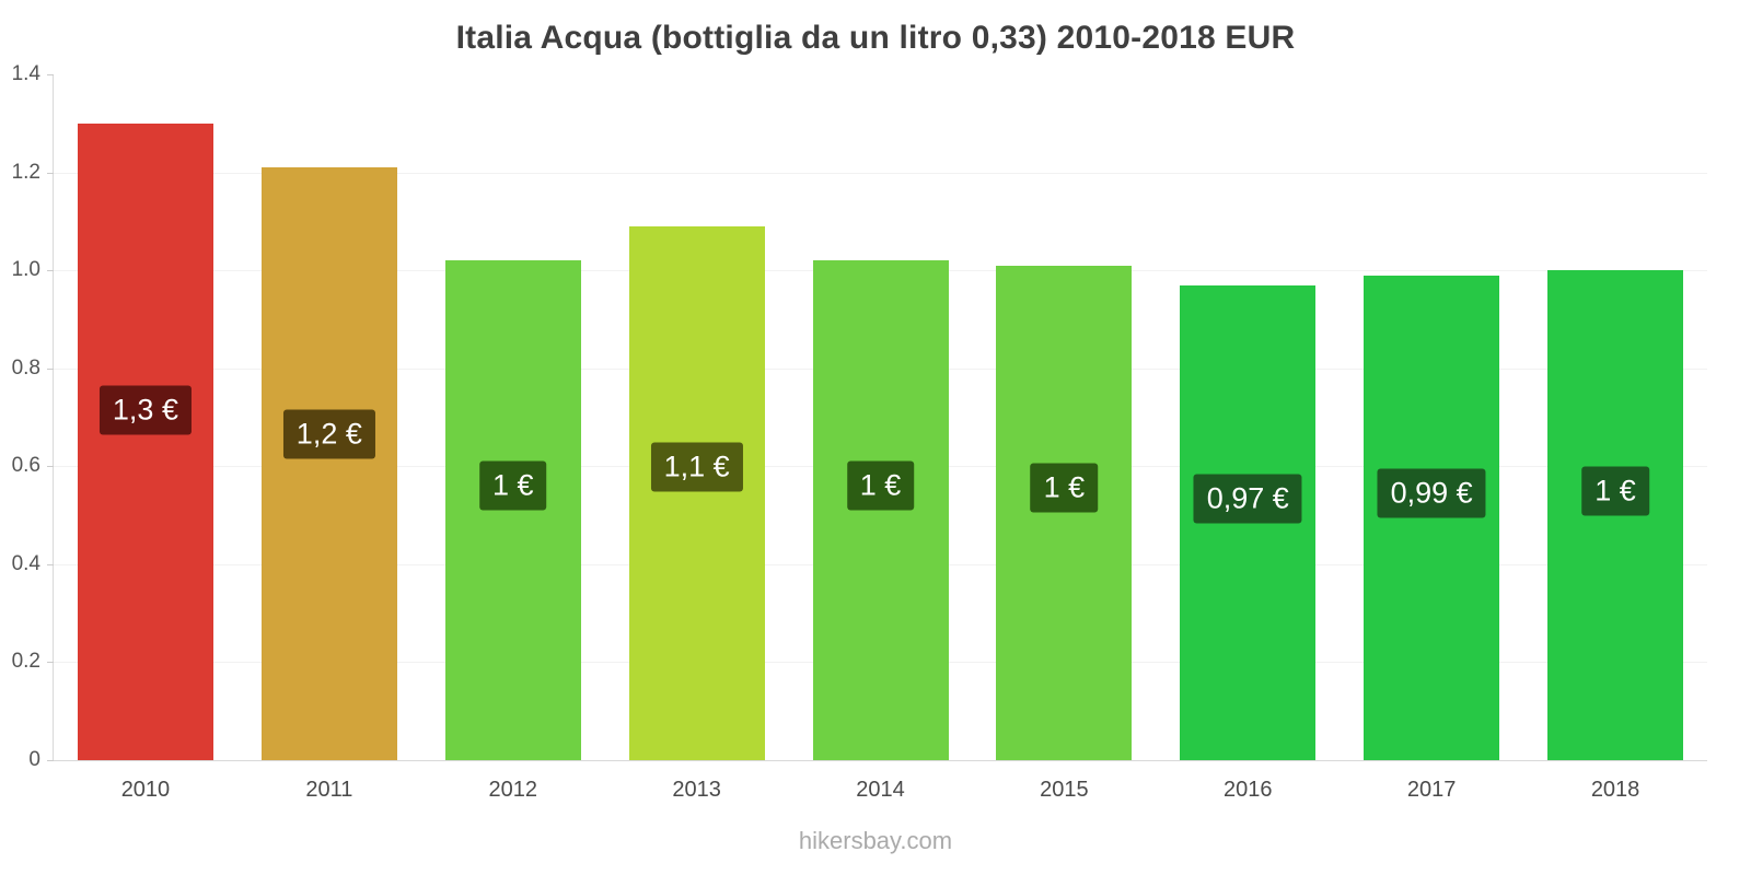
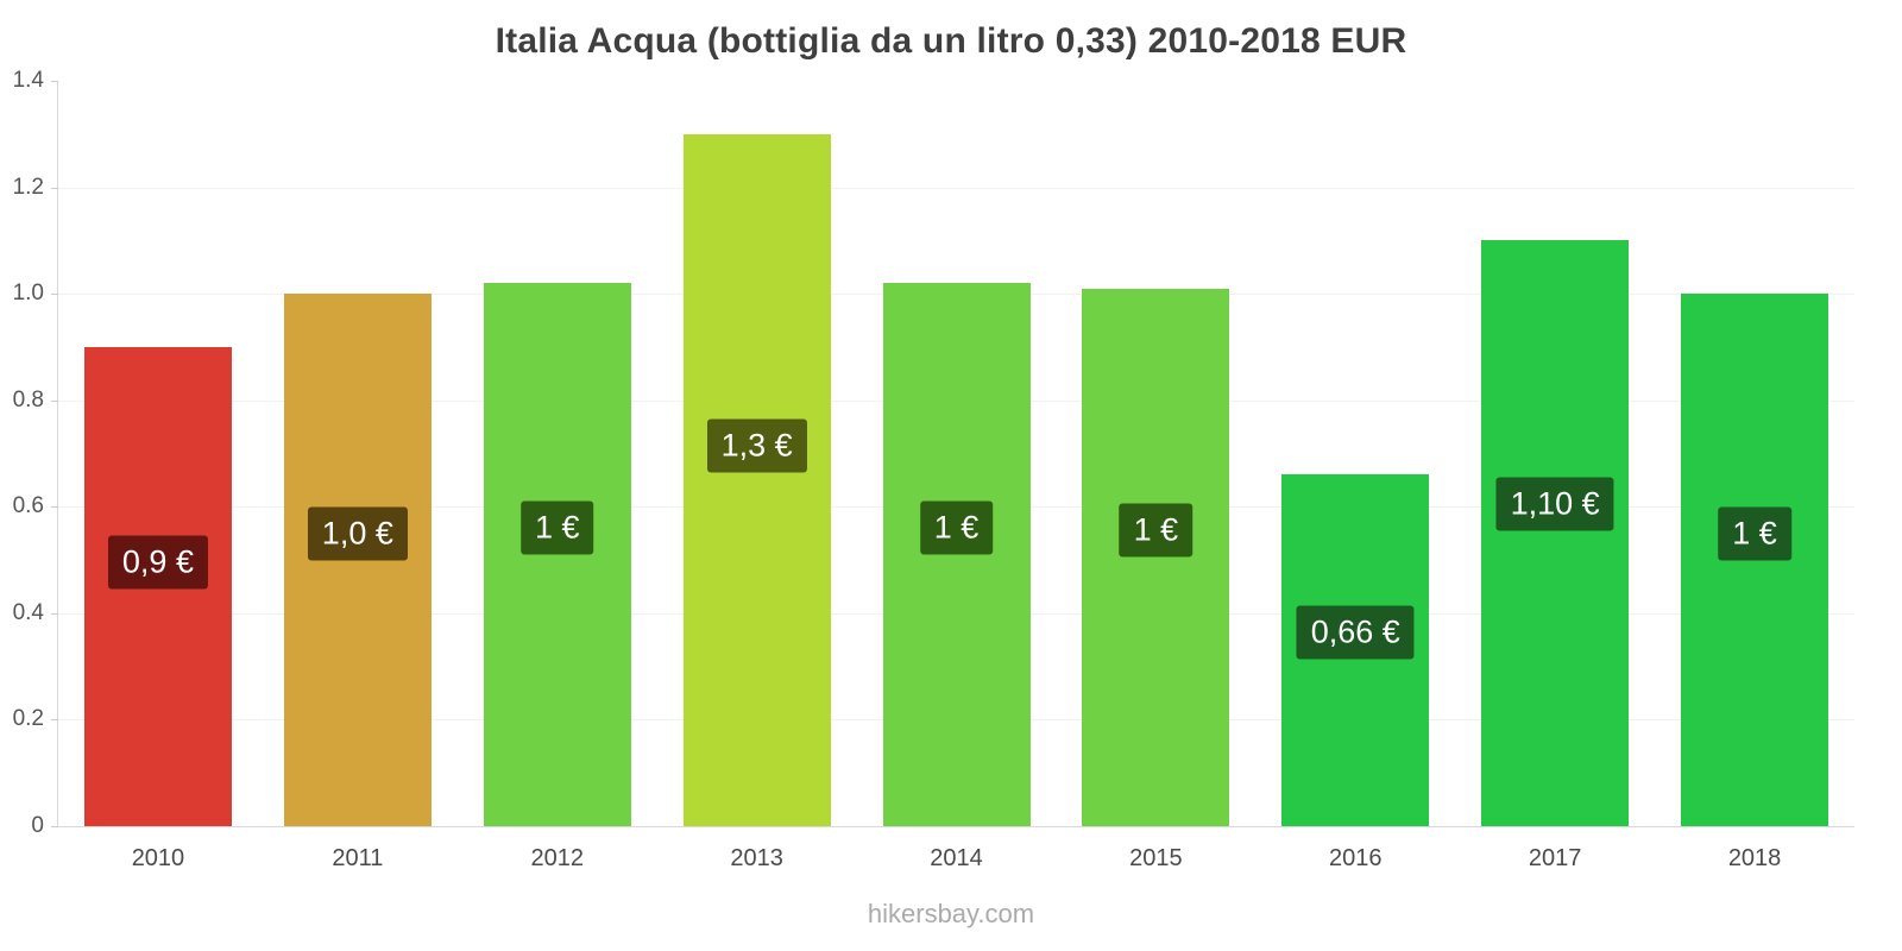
2010: 1,3 -> 0,9
2011: 1,2 -> 1,0
2013: 1,1 -> 1,3
2016: 0,97 -> 0,66
2017: 0,99 -> 1,10
